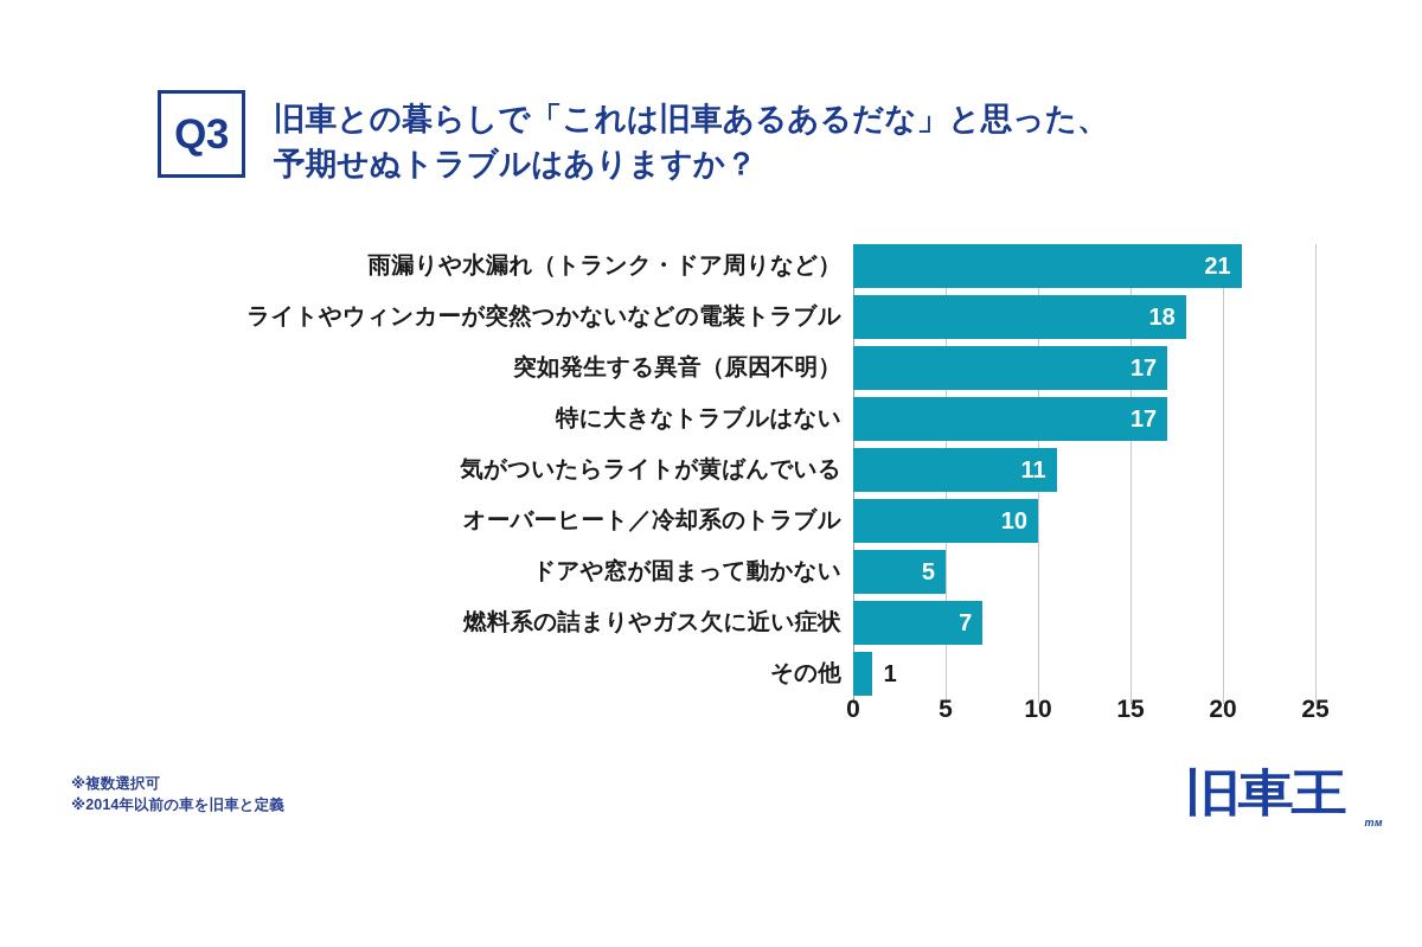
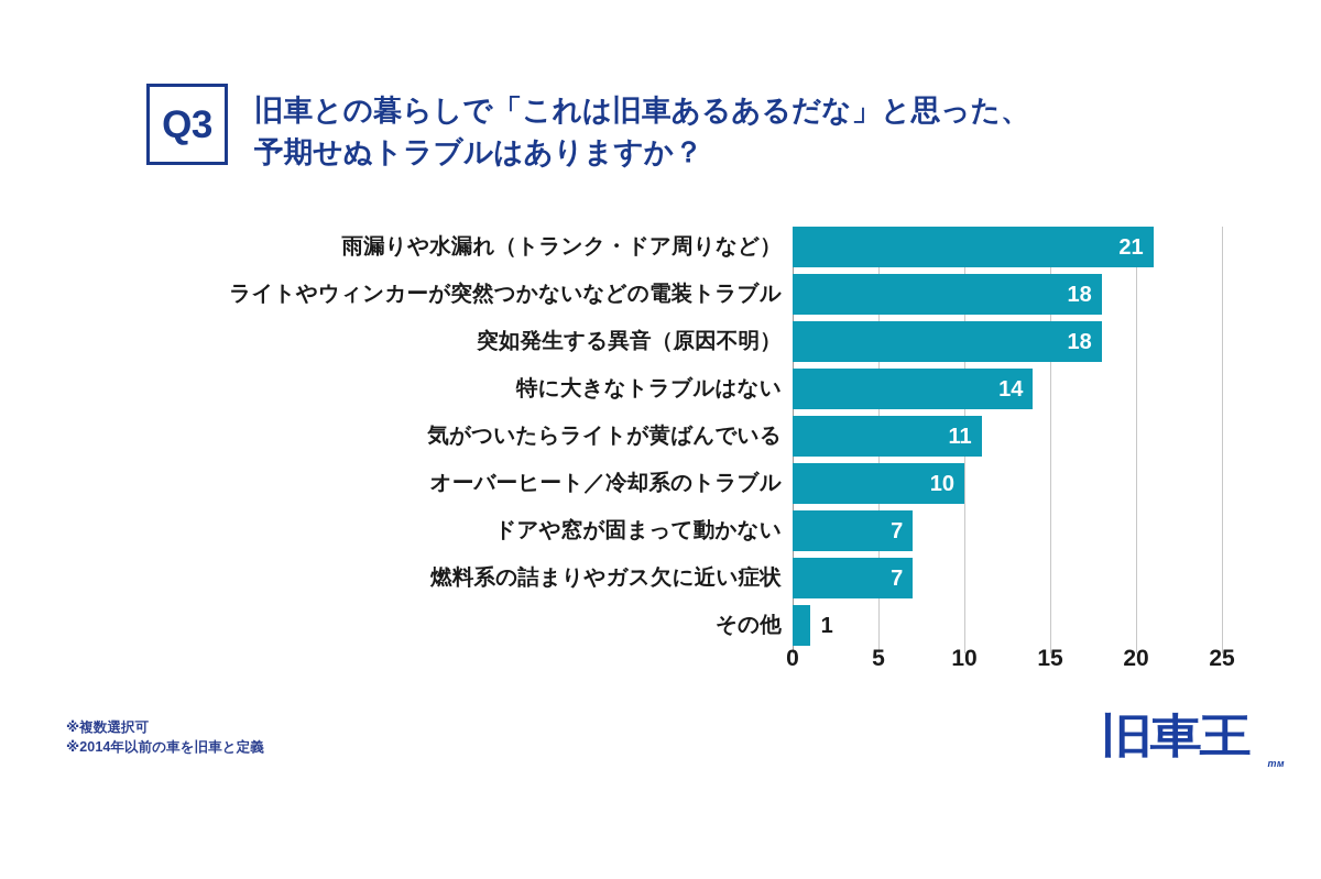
突如発生する異音（原因不明）: 17 -> 18
特に大きなトラブルはない: 17 -> 14
ドアや窓が固まって動かない: 5 -> 7
